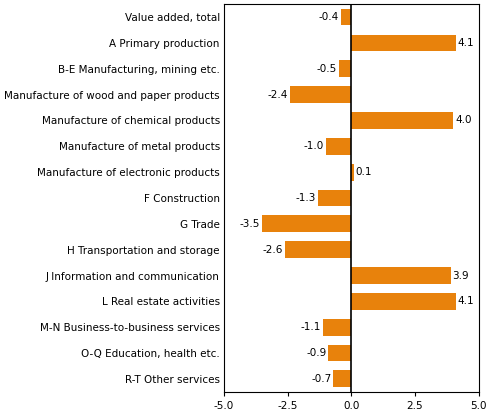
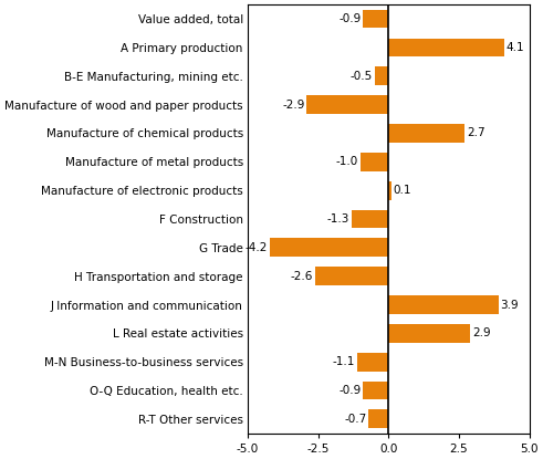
Value added, total: -0.4 -> -0.9
Manufacture of wood and paper products: -2.4 -> -2.9
Manufacture of chemical products: 4.0 -> 2.7
G Trade: -3.5 -> -4.2
L Real estate activities: 4.1 -> 2.9
